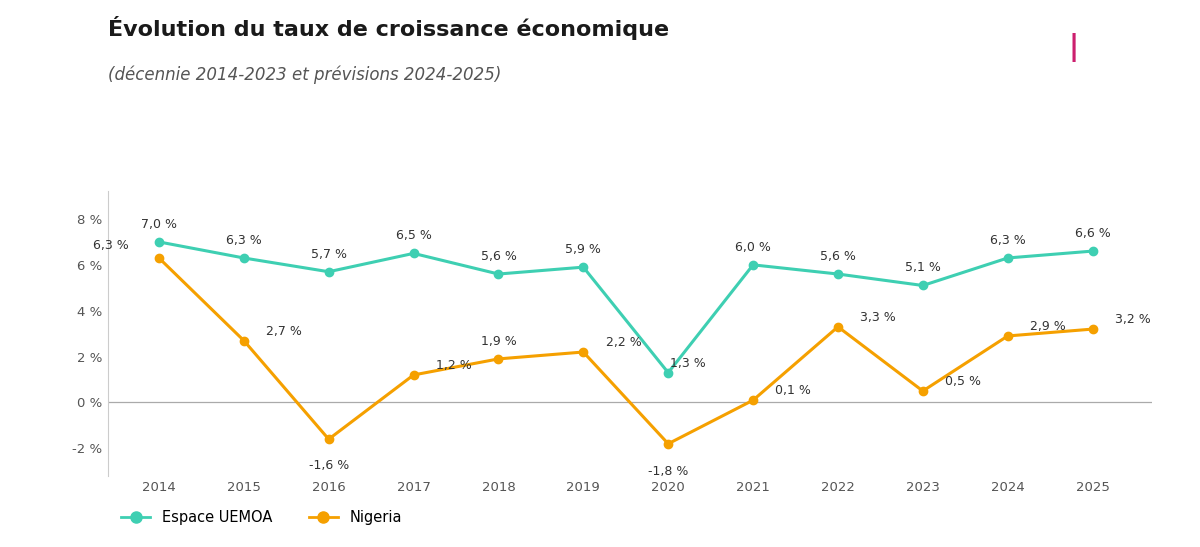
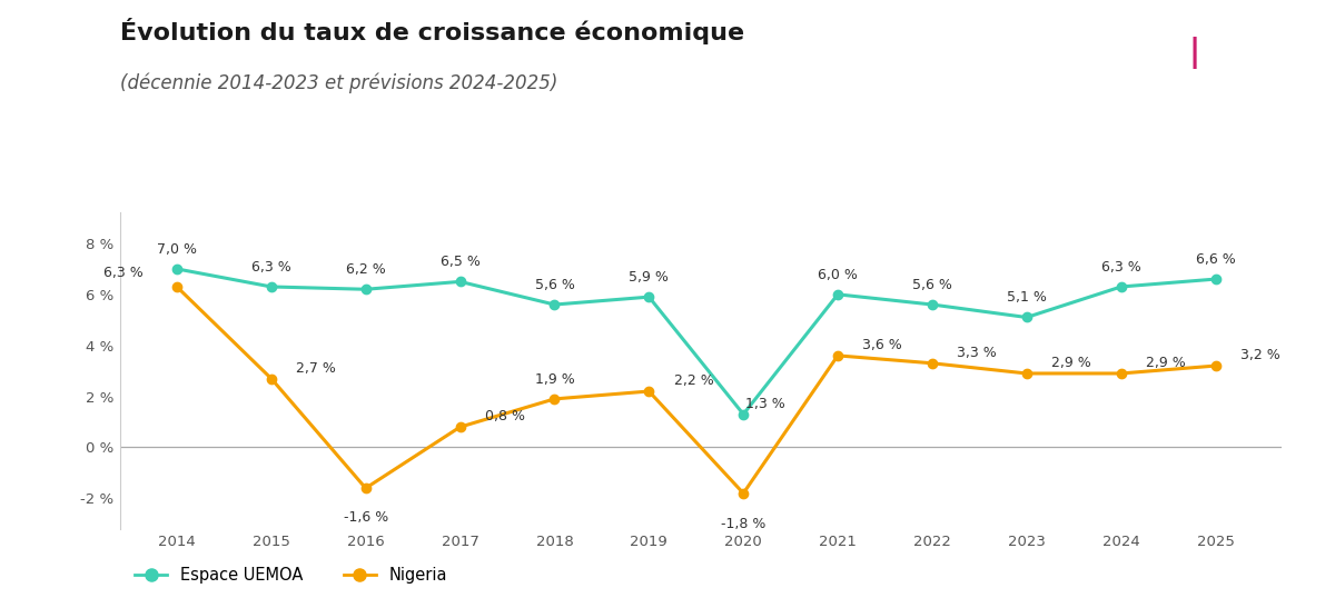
Espace UEMOA/2016: 5,7 -> 6,2
Nigeria/2017: 1,2 -> 0,8
Nigeria/2021: 0,1 -> 3,6
Nigeria/2023: 0,5 -> 2,9
